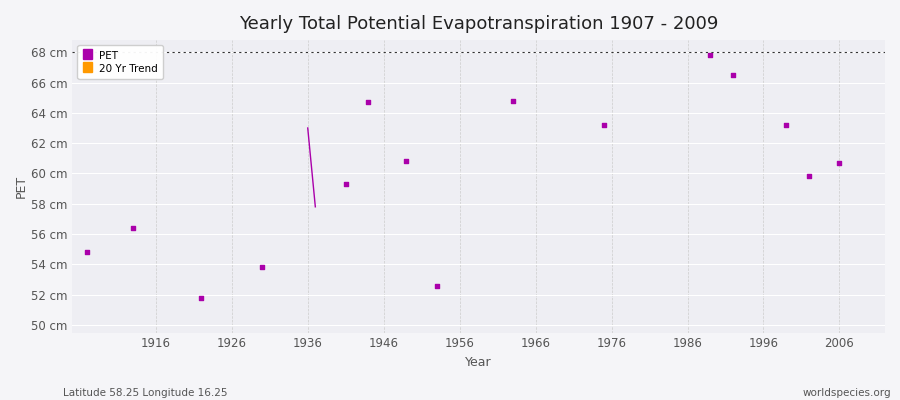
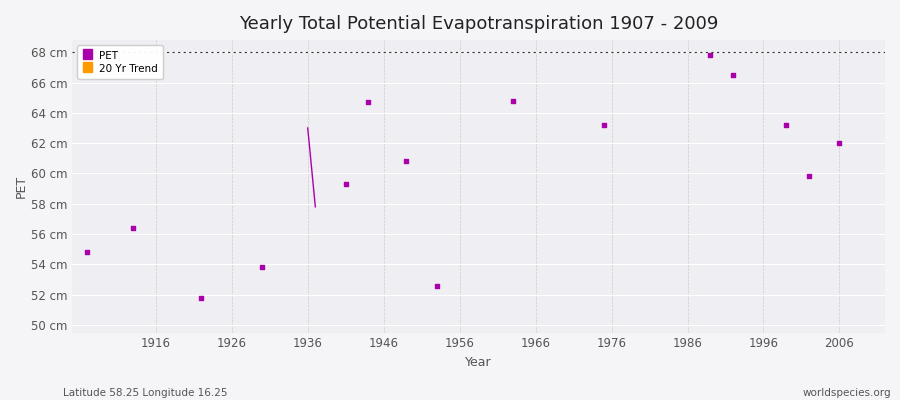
2006: 60.7 cm -> 62.0 cm
